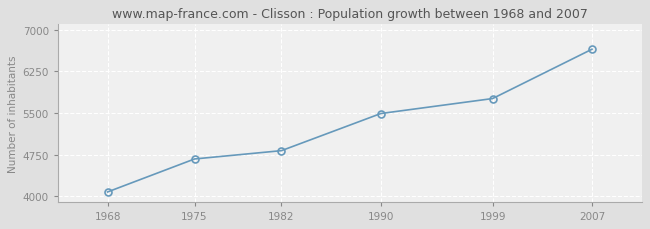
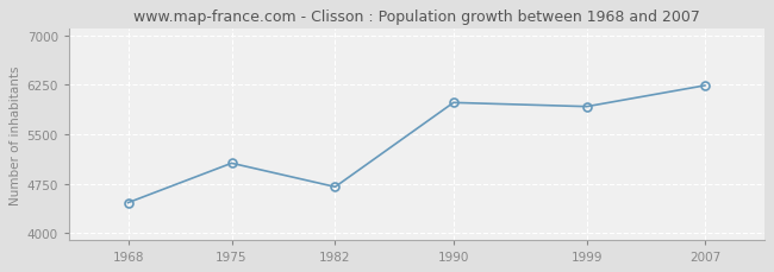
1968: 4080 -> 4460
1975: 4670 -> 5060
1982: 4820 -> 4700
1990: 5490 -> 5980
1999: 5760 -> 5920
2007: 6650 -> 6240
